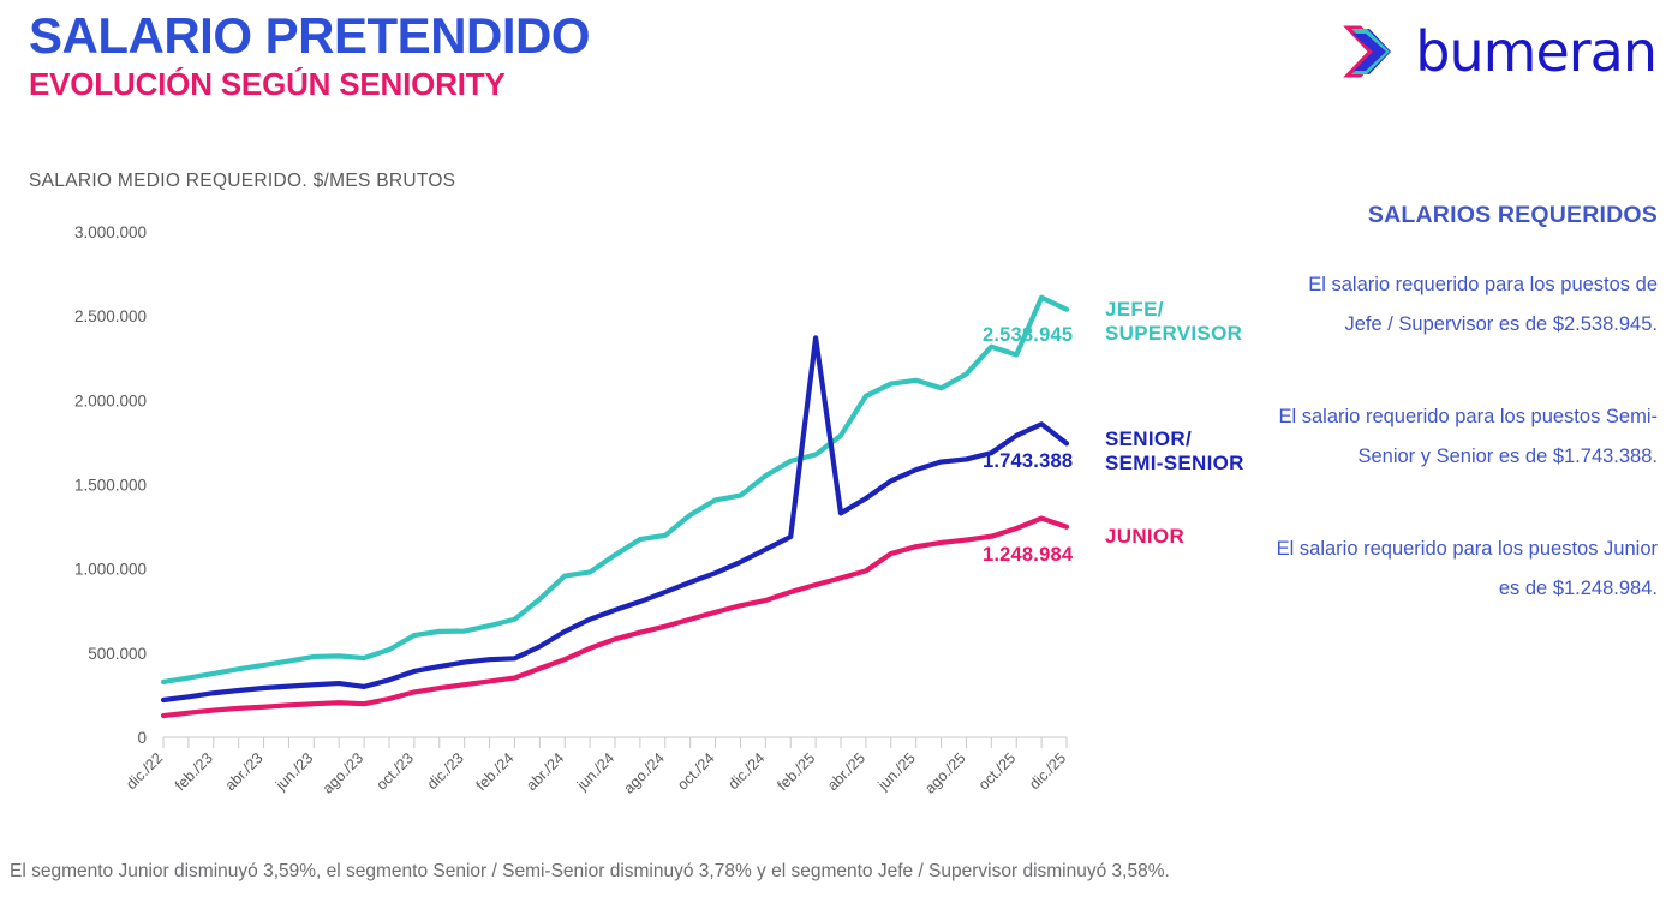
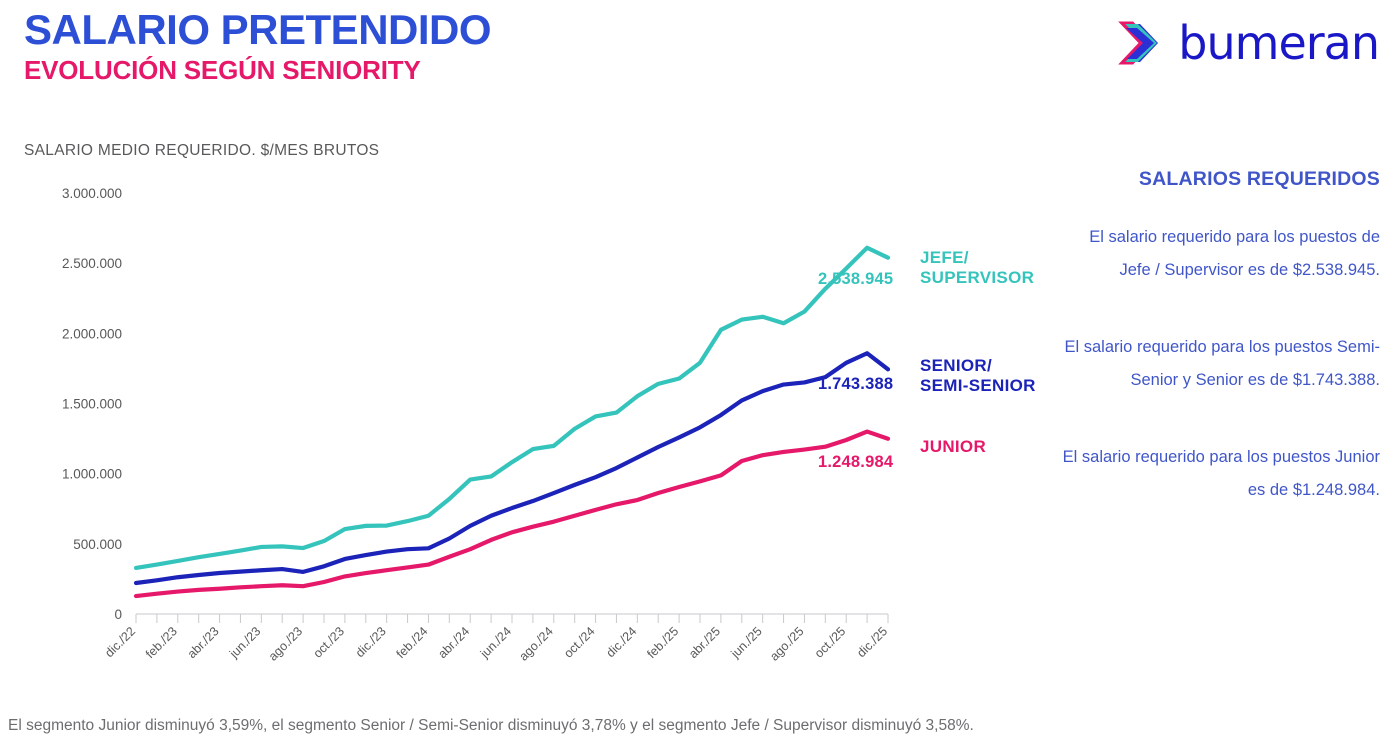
SENIOR/SEMI-SENIOR/feb./25: 2370000 -> 1260000
JEFE/SUPERVISOR/oct./25: 2270000 -> 2460000
